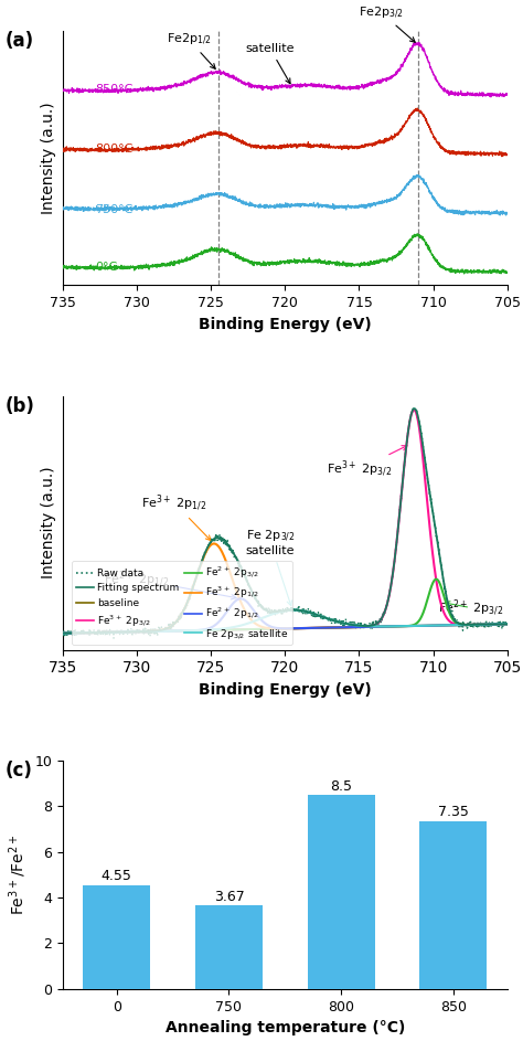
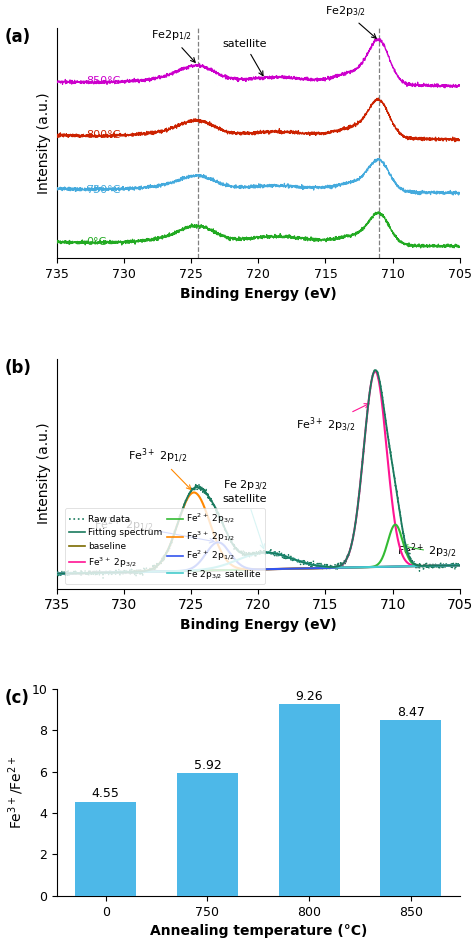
750: 3.67 -> 5.92
800: 8.5 -> 9.26
850: 7.35 -> 8.47
